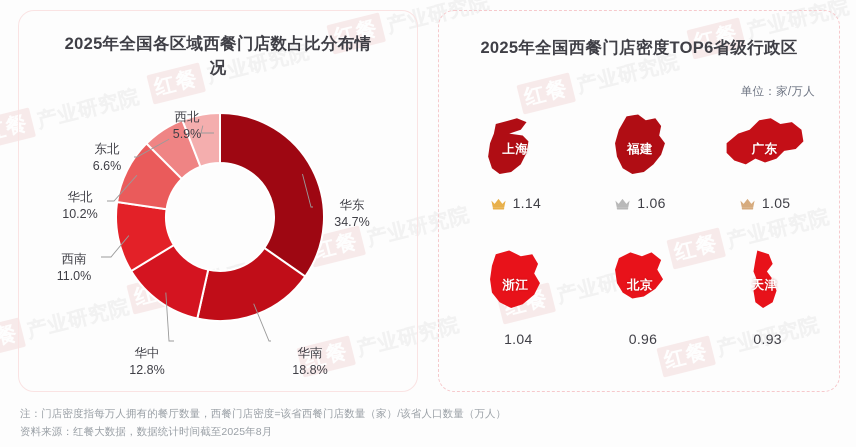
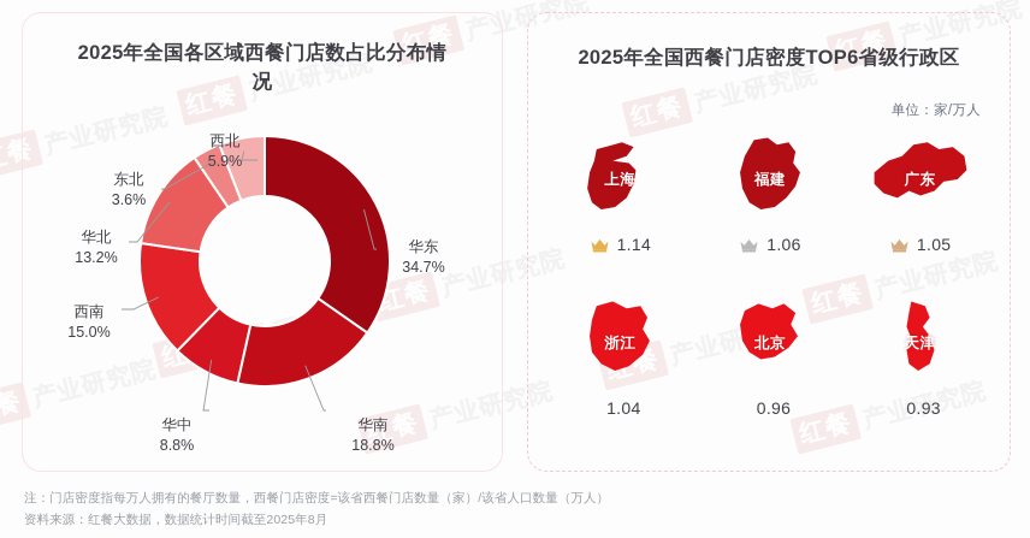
华中: 12.8% -> 8.8%
西南: 11.0% -> 15.0%
华北: 10.2% -> 13.2%
东北: 6.6% -> 3.6%
